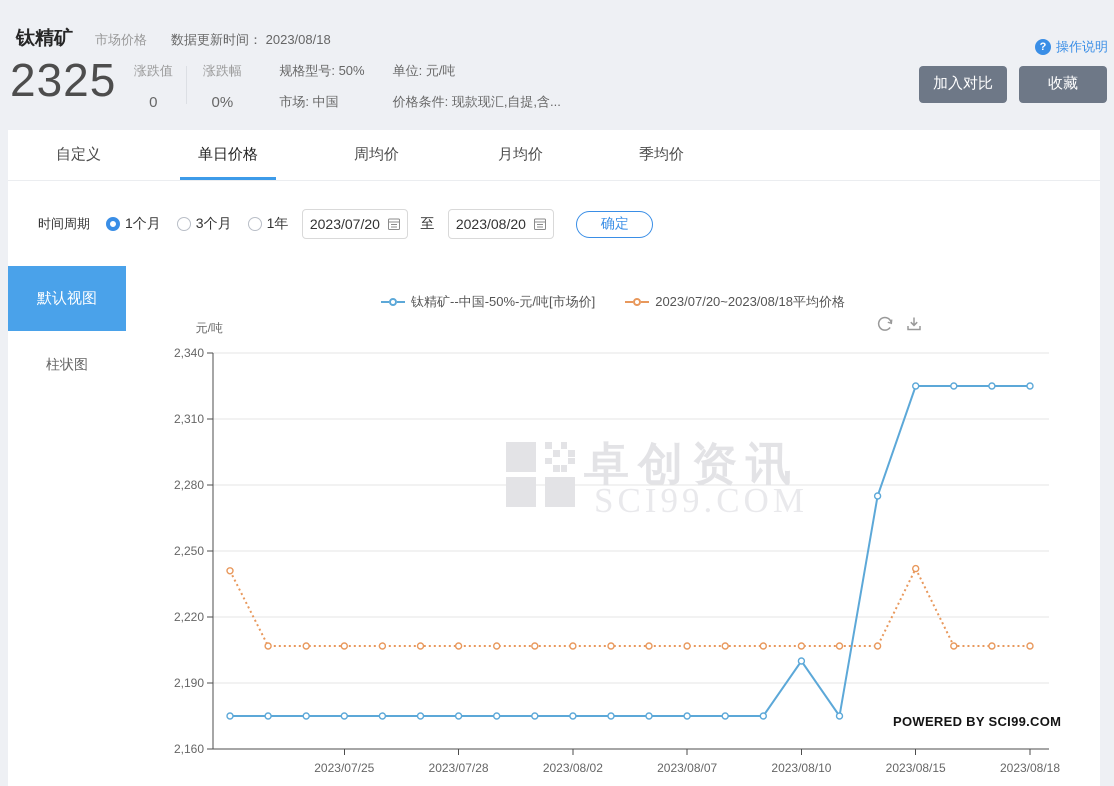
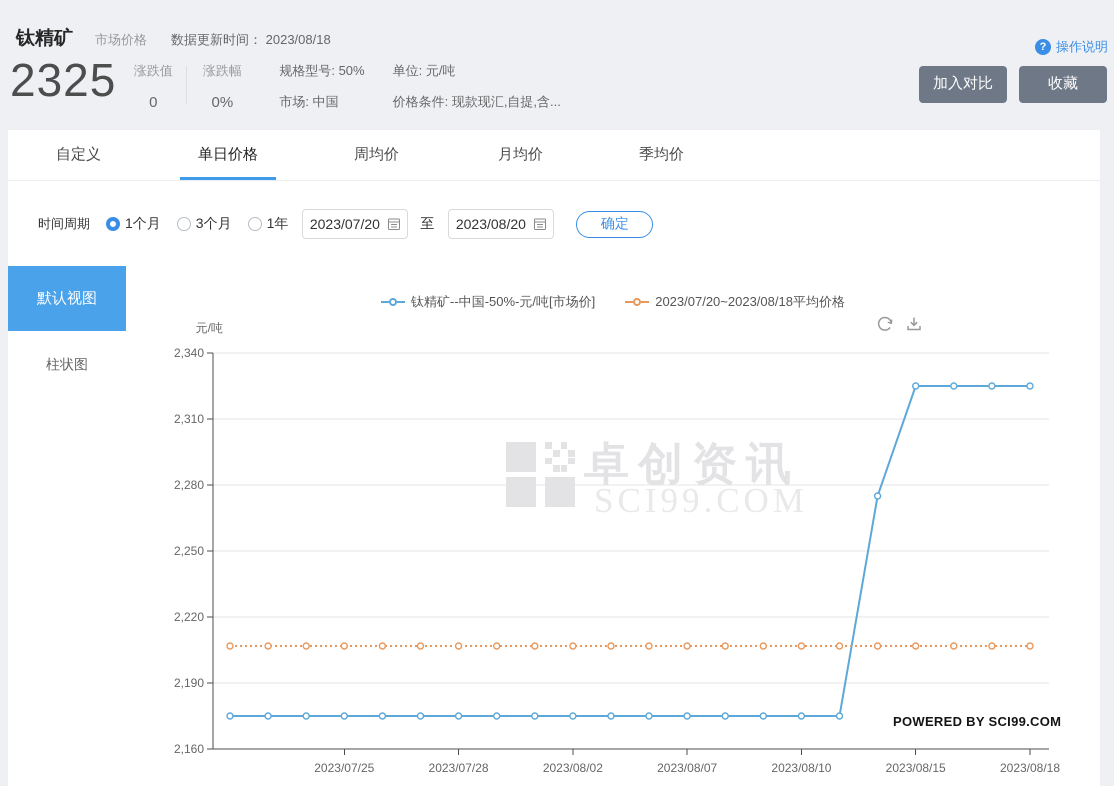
2023/07/20~2023/08/18平均价格/2023/07/20: 2241 -> 2207
钛精矿--中国-50%-元/吨[市场价]/2023/08/10: 2200 -> 2175
2023/07/20~2023/08/18平均价格/2023/08/15: 2242 -> 2207
